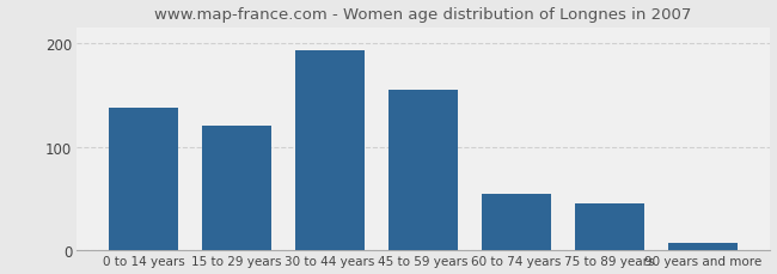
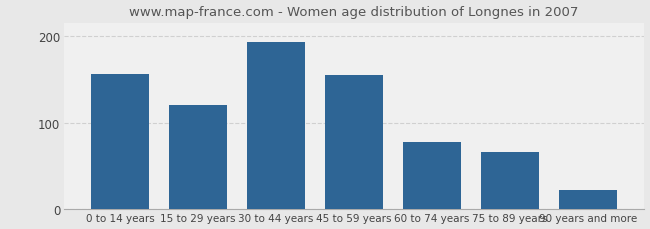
0 to 14 years: 138 -> 156
60 to 74 years: 55 -> 78
75 to 89 years: 45 -> 66
90 years and more: 7 -> 22
